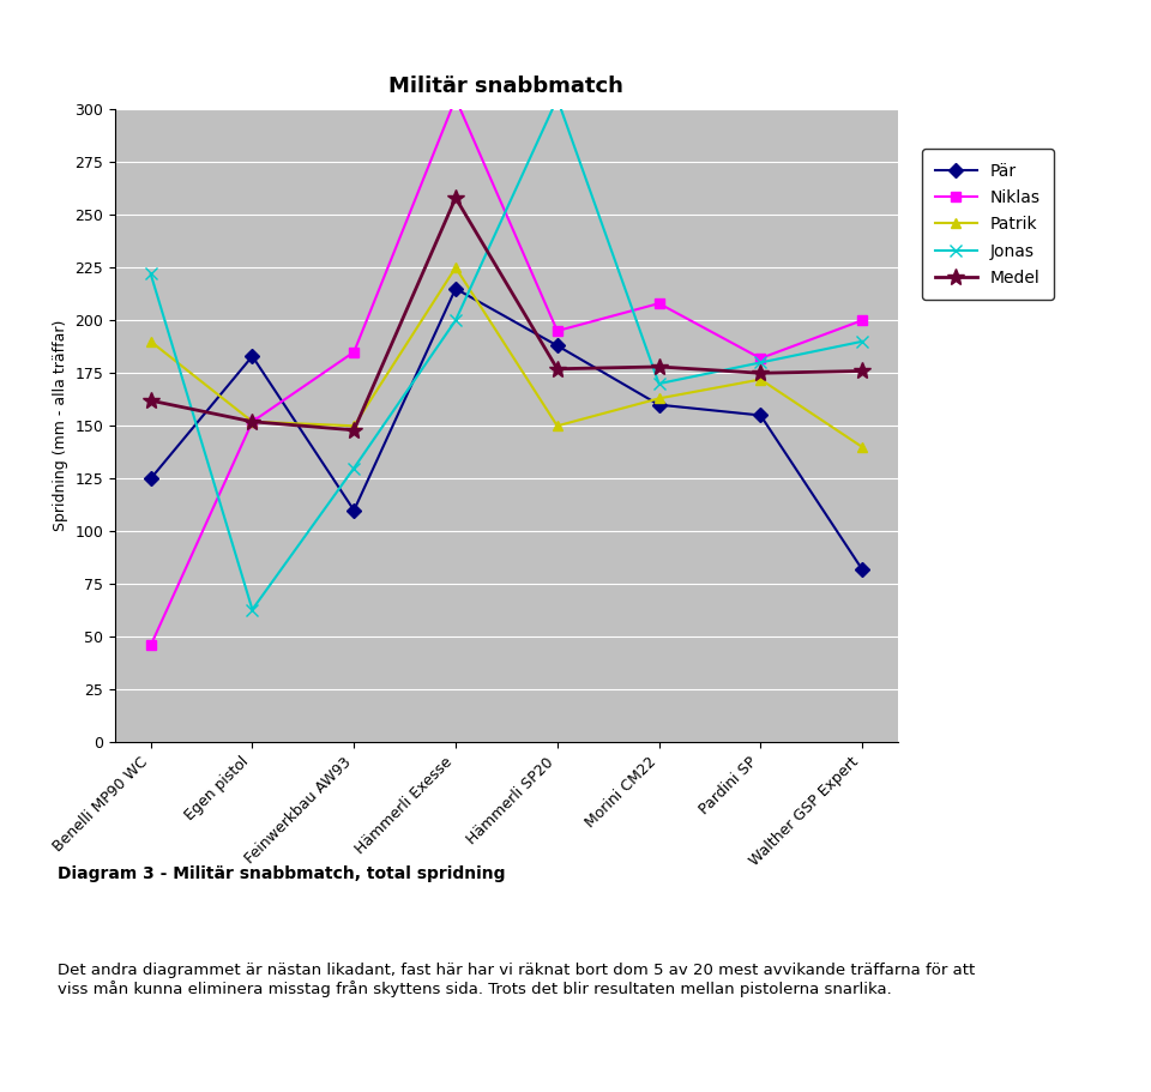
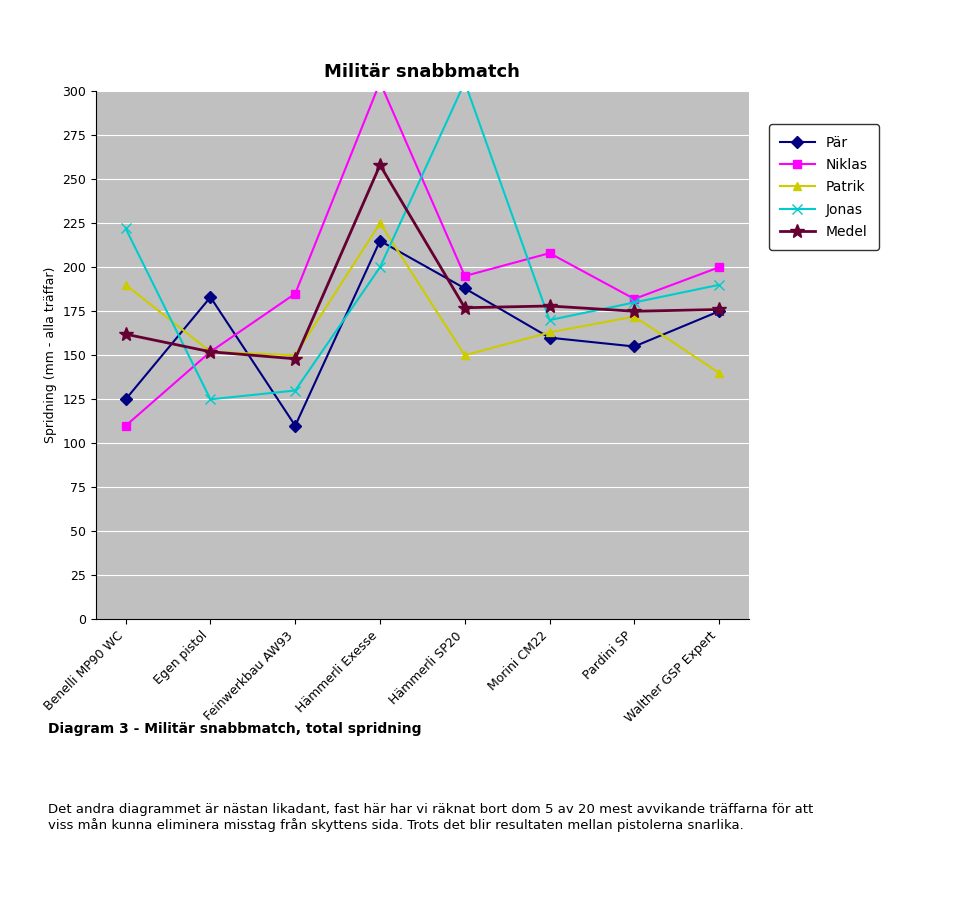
Niklas/Benelli MP90 WC: 46 -> 110
Jonas/Egen pistol: 63 -> 125
Pär/Walther GSP Expert: 82 -> 175
